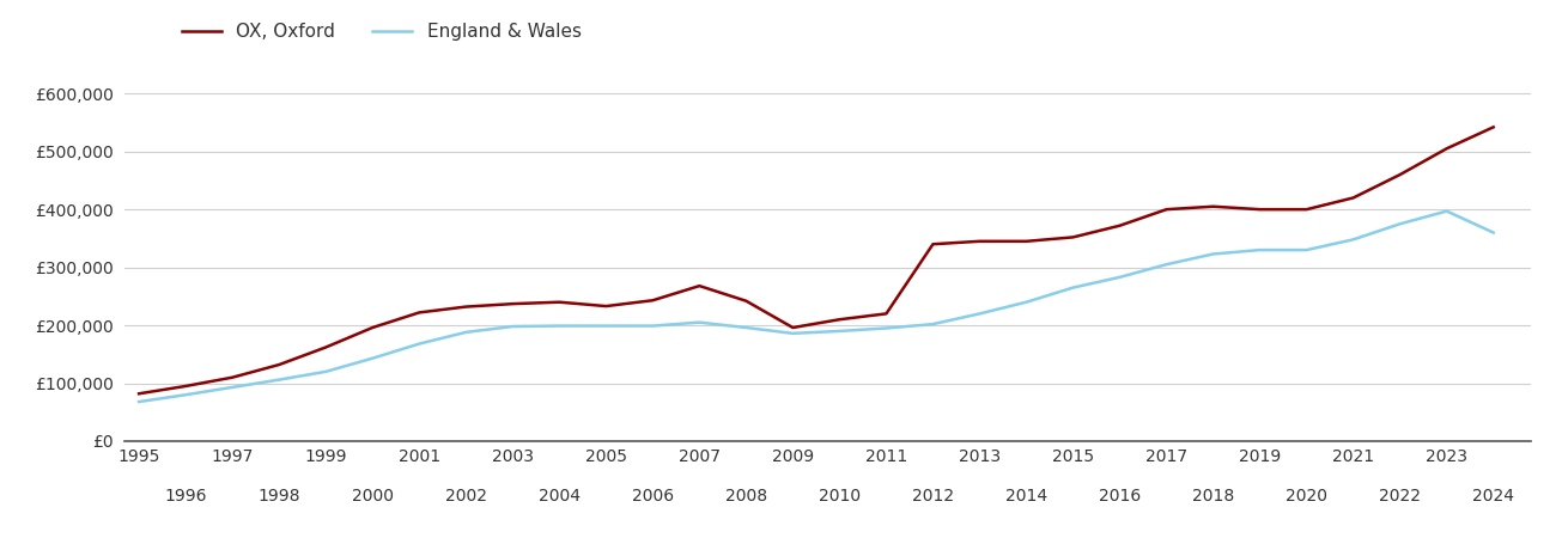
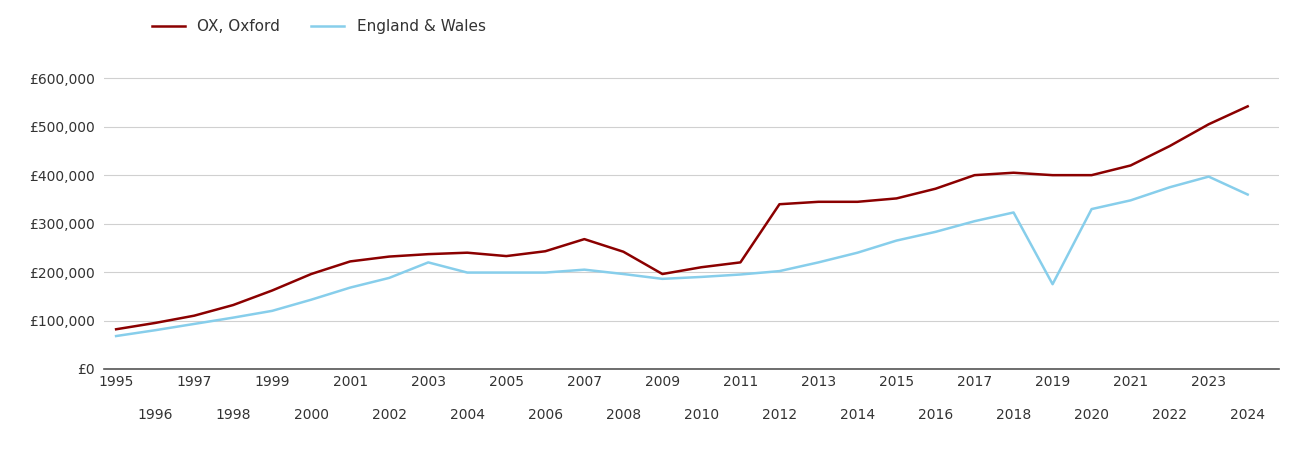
England & Wales/2003: £198,000 -> £220,000
England & Wales/2019: £330,000 -> £175,000
